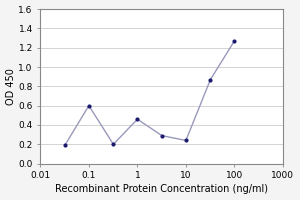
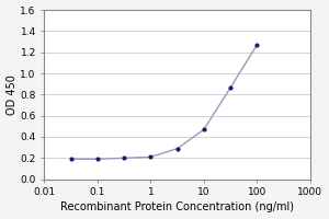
0.1: 0.60 -> 0.19
1: 0.46 -> 0.21
10: 0.24 -> 0.47
